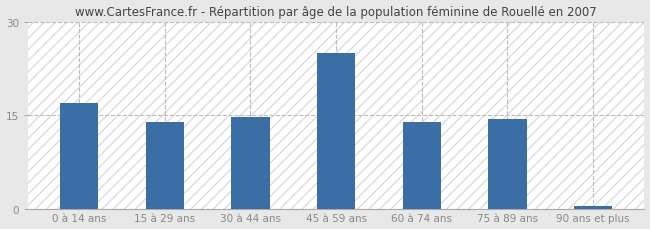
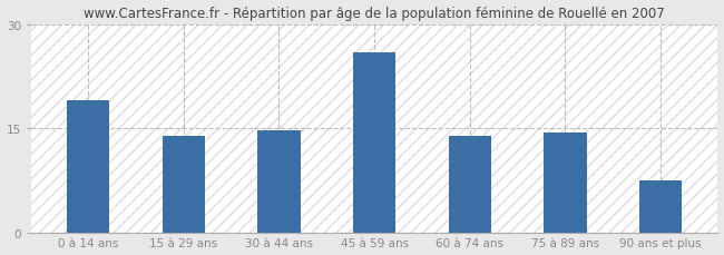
0 à 14 ans: 17.0 -> 19.0
45 à 59 ans: 25.0 -> 26.0
90 ans et plus: 0.5 -> 7.6
